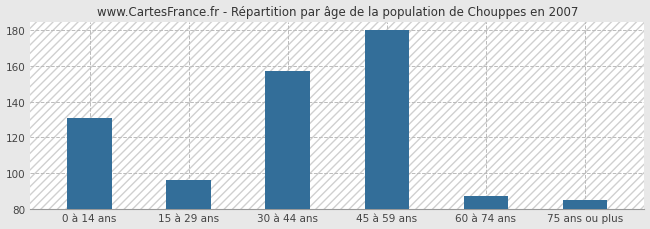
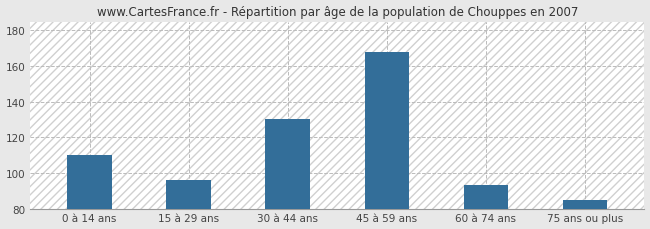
0 à 14 ans: 131 -> 110
30 à 44 ans: 157 -> 130
45 à 59 ans: 180 -> 168
60 à 74 ans: 87 -> 93
